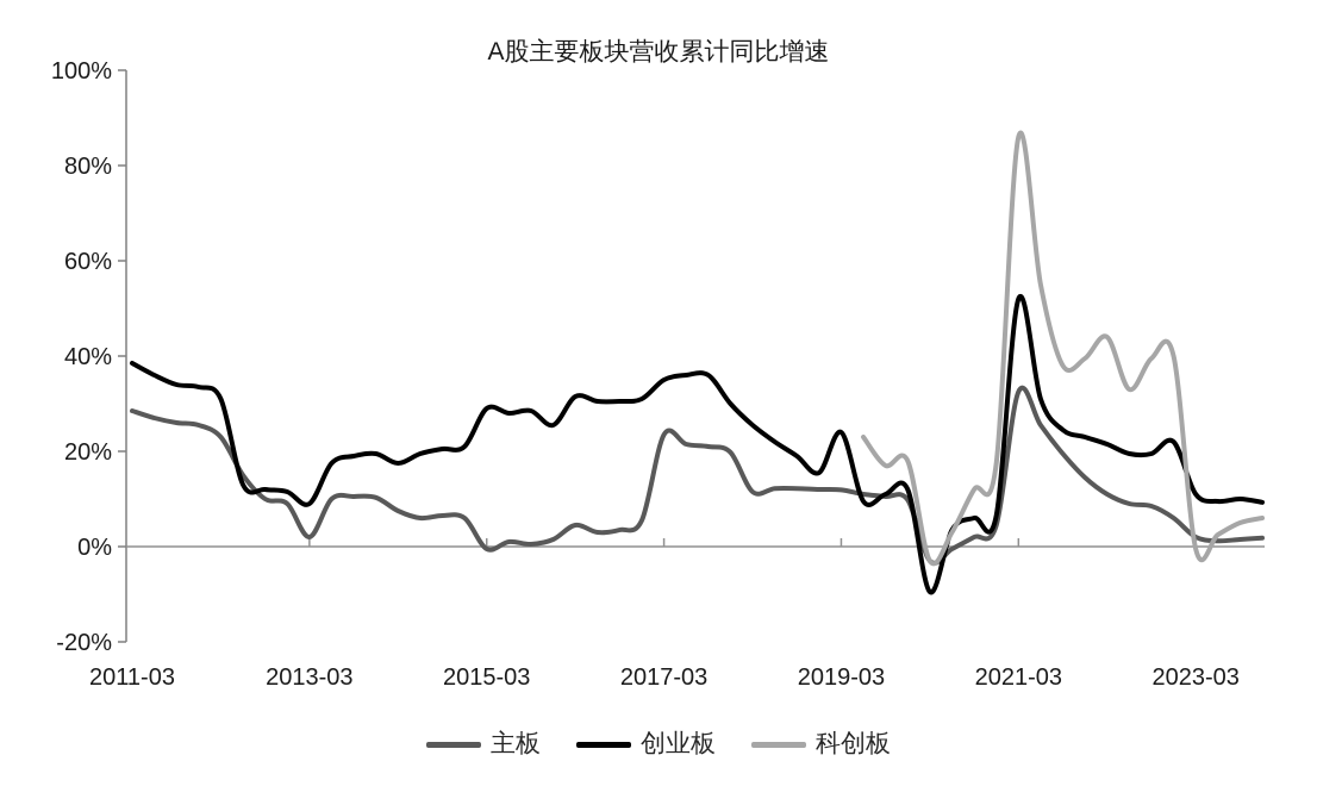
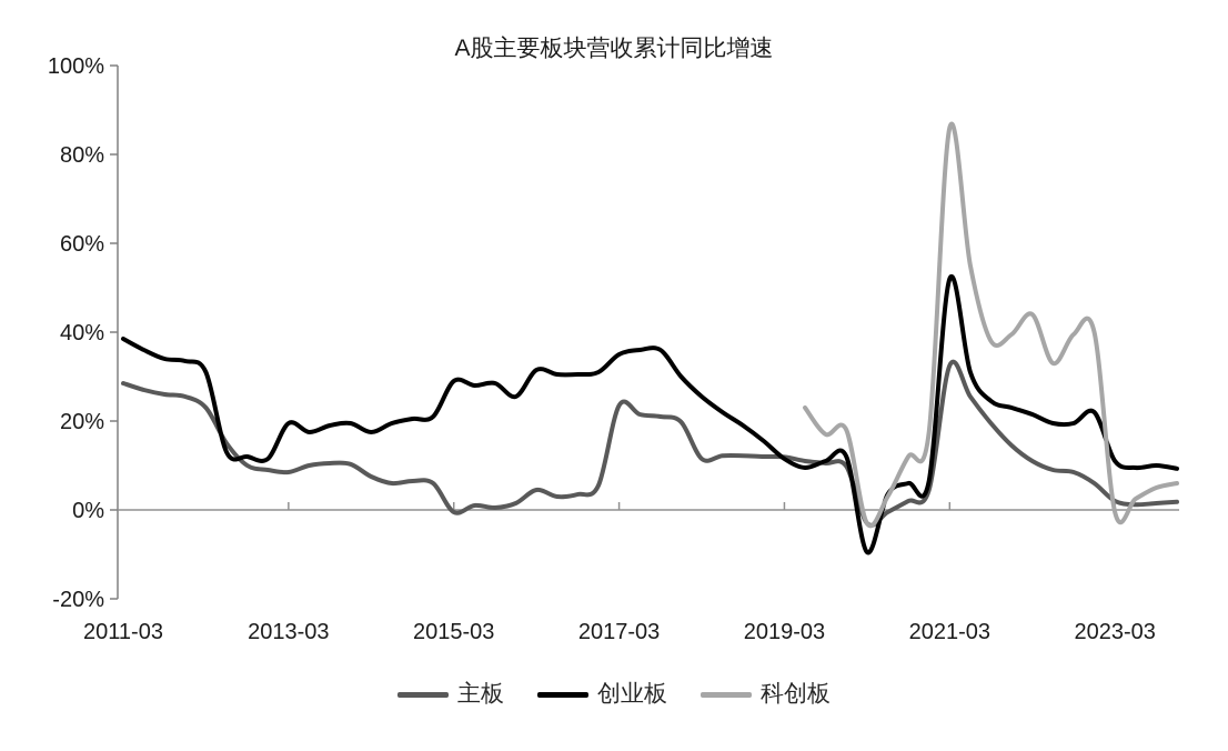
主板/2013-03: 2% -> 8%
创业板/2013-03: 9% -> 20%
创业板/2019-03: 24% -> 12%
